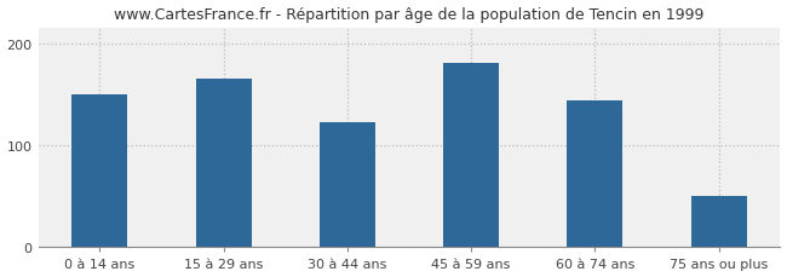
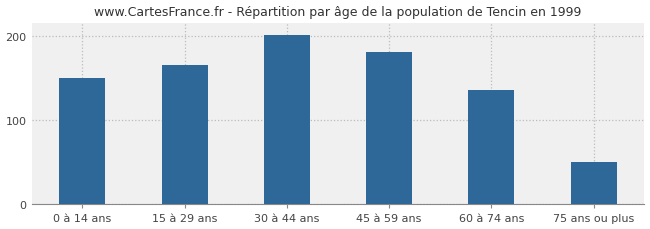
30 à 44 ans: 122 -> 201
60 à 74 ans: 144 -> 135
